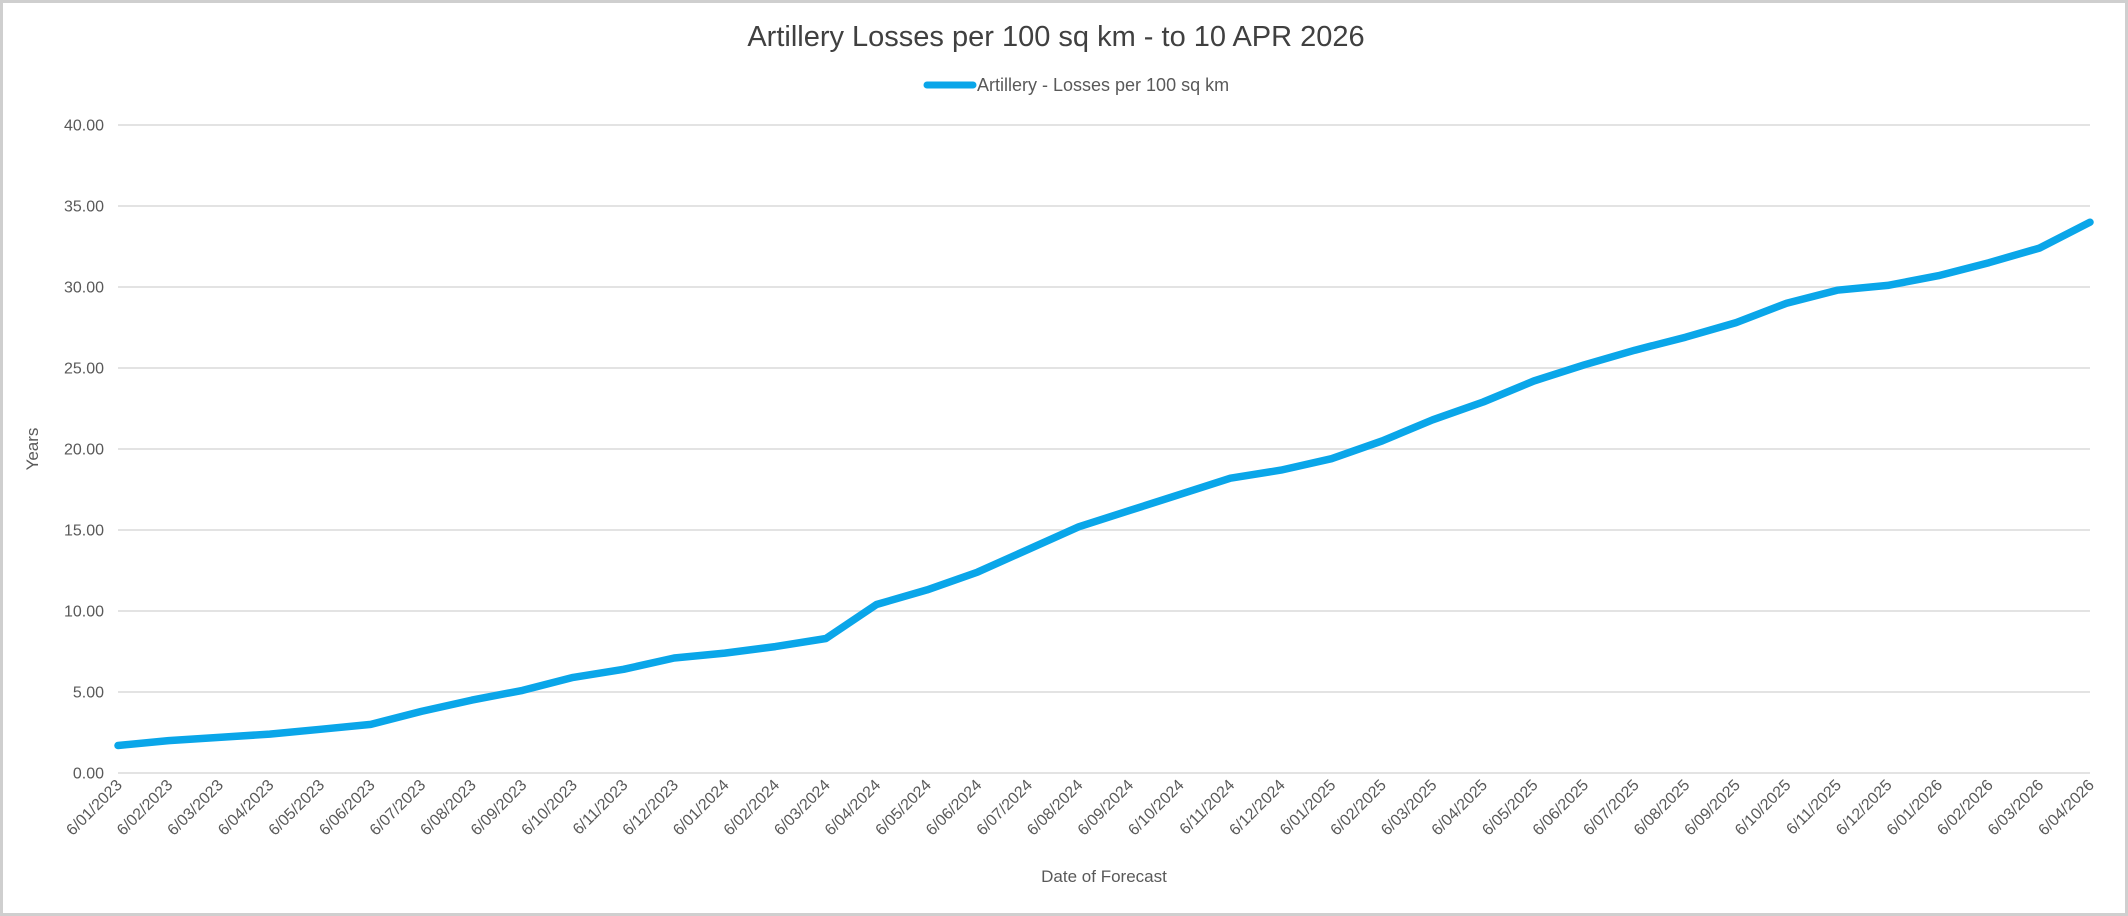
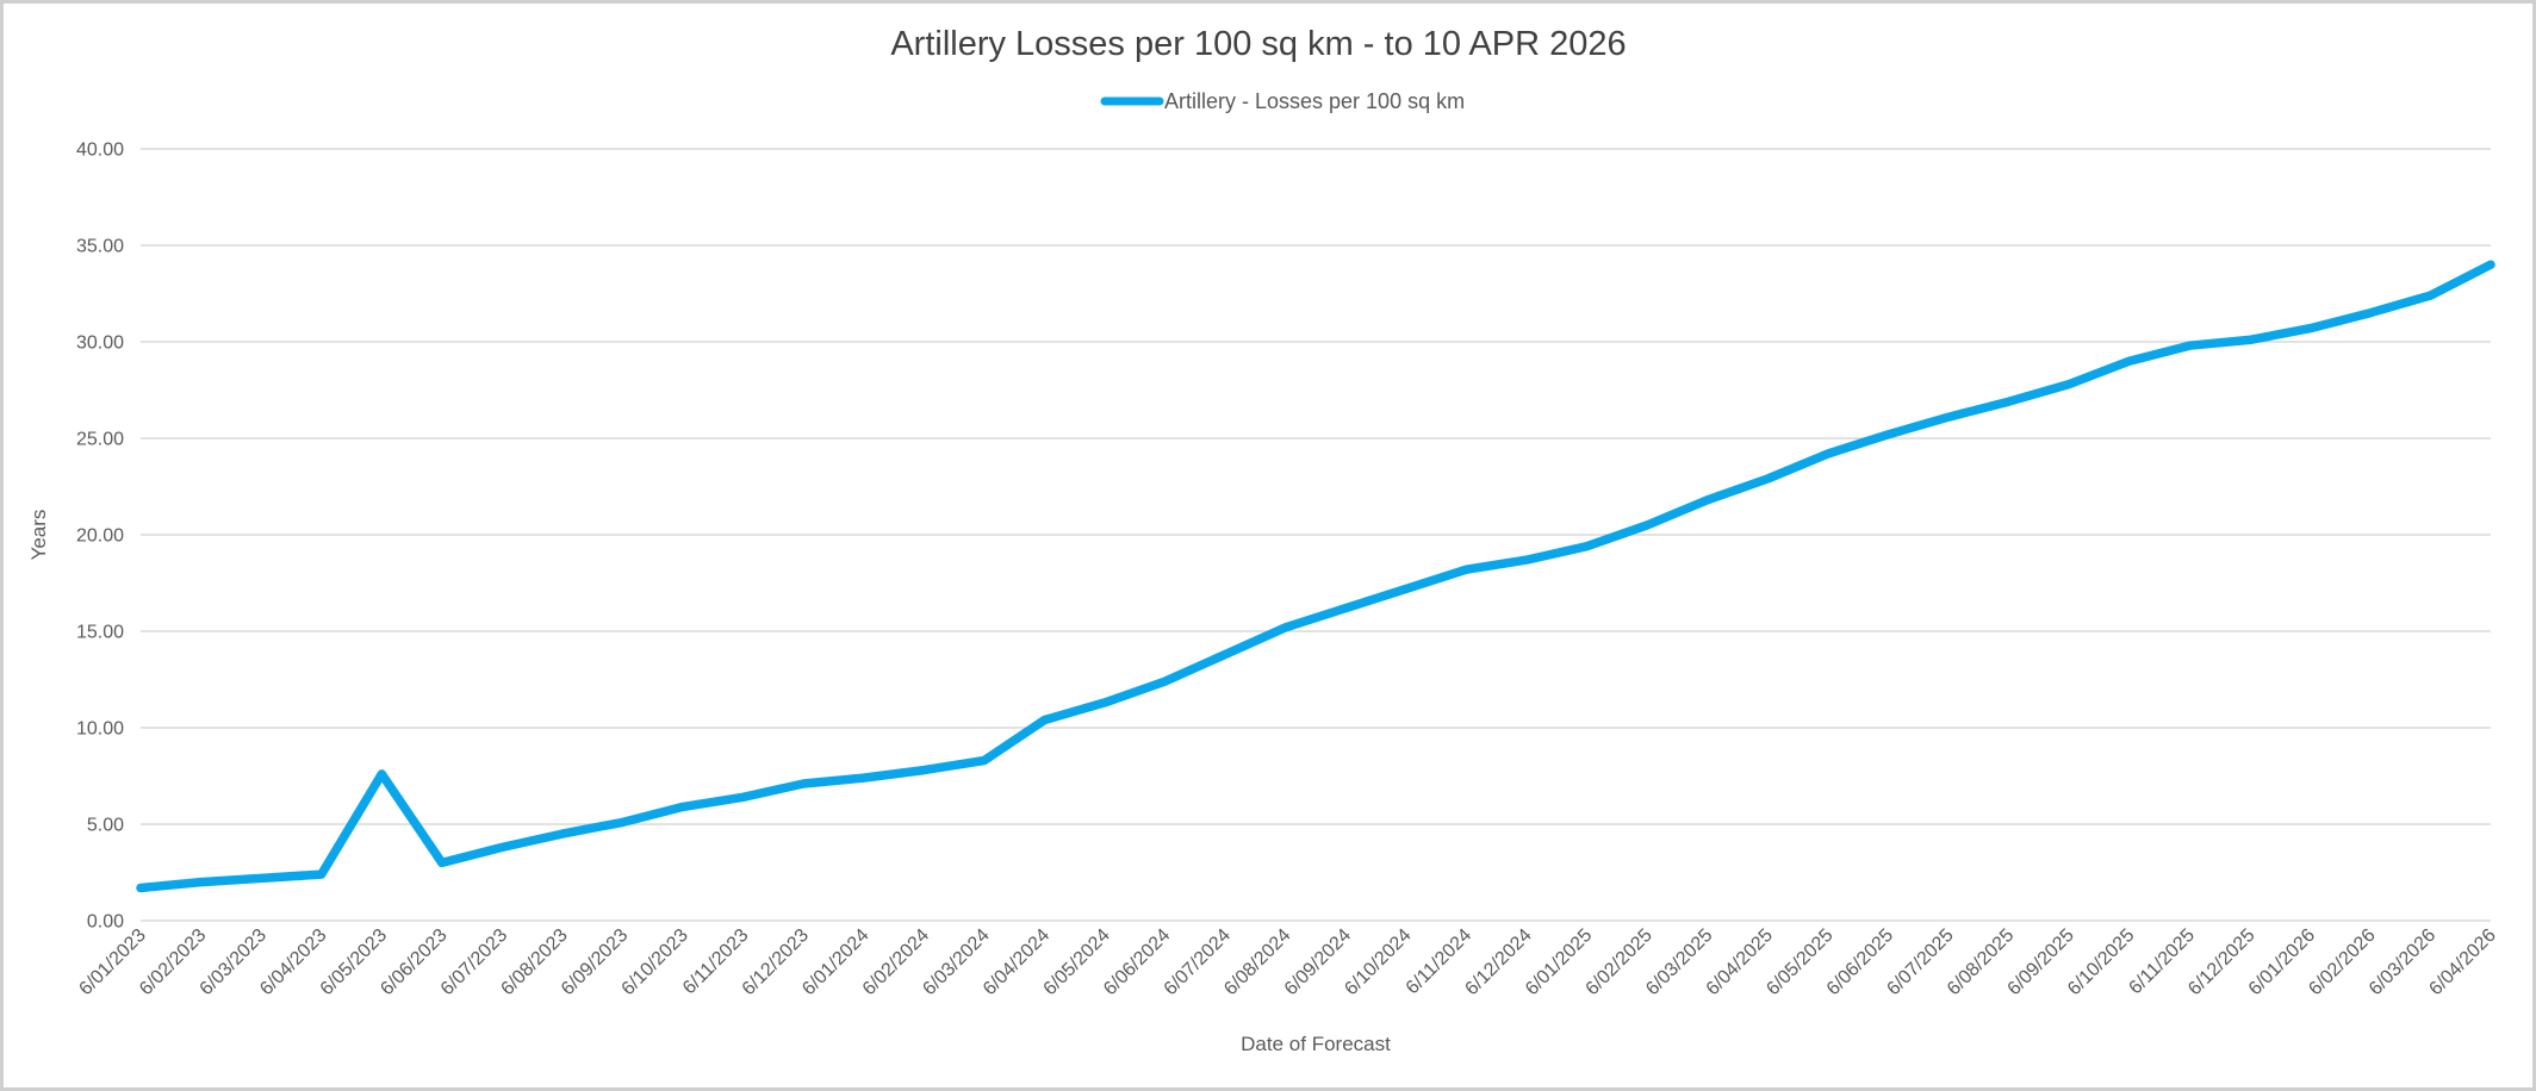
6/05/2023: 2.7 -> 7.6
